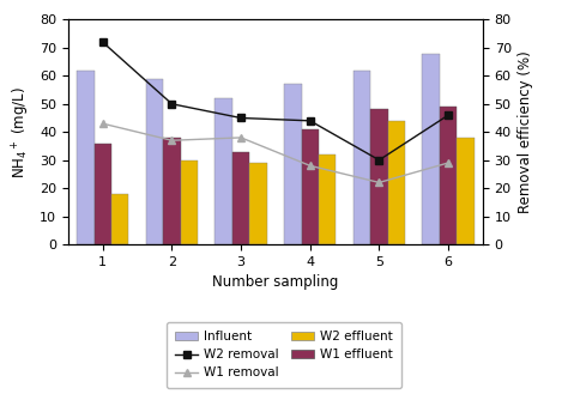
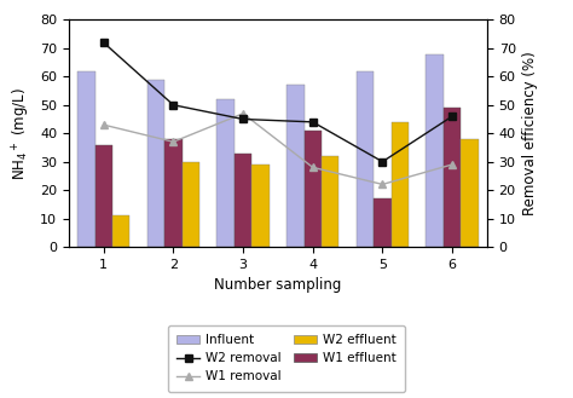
W2 effluent/1: 18 -> 11
W1 removal/3: 38 -> 47
W1 effluent/5: 48 -> 17
